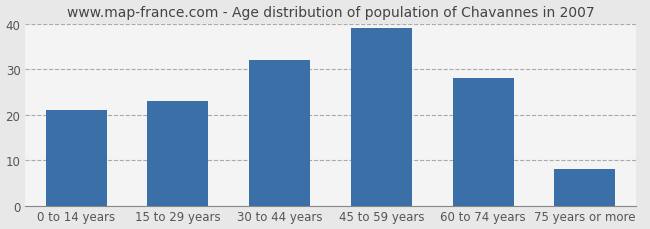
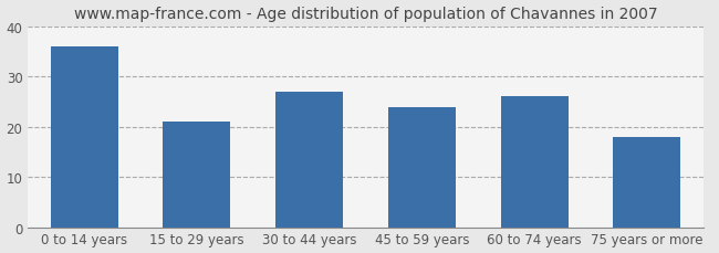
0 to 14 years: 21 -> 36
15 to 29 years: 23 -> 21
30 to 44 years: 32 -> 27
45 to 59 years: 39 -> 24
60 to 74 years: 28 -> 26
75 years or more: 8 -> 18
